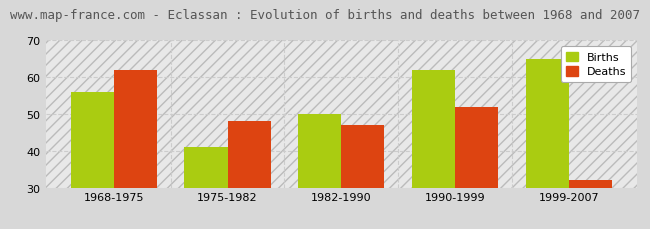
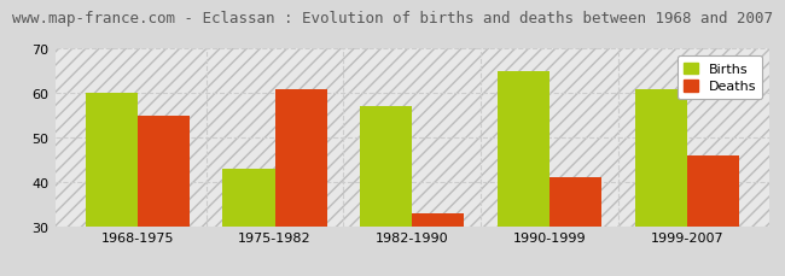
Births/1968-1975: 56 -> 60
Deaths/1968-1975: 62 -> 55
Births/1975-1982: 41 -> 43
Deaths/1975-1982: 48 -> 61
Births/1982-1990: 50 -> 57
Deaths/1982-1990: 47 -> 33
Births/1990-1999: 62 -> 65
Deaths/1990-1999: 52 -> 41
Births/1999-2007: 65 -> 61
Deaths/1999-2007: 32 -> 46
